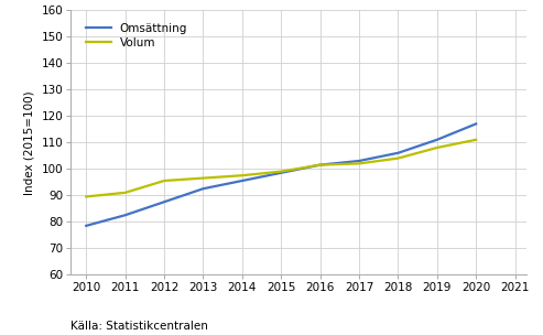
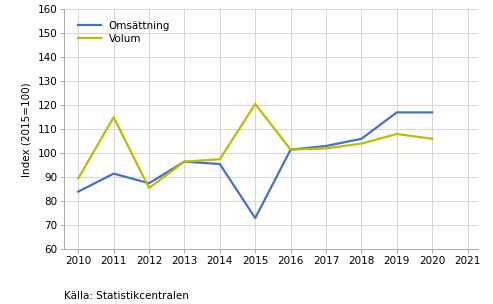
Omsättning/2010: 78.5 -> 84.0
Omsättning/2011: 82.5 -> 91.5
Volum/2011: 91.0 -> 115.0
Volum/2012: 95.5 -> 85.5
Omsättning/2013: 92.5 -> 96.5
Omsättning/2015: 98.5 -> 73.0
Volum/2015: 99.0 -> 120.5
Omsättning/2019: 111.0 -> 117.0
Volum/2020: 111.0 -> 106.0
